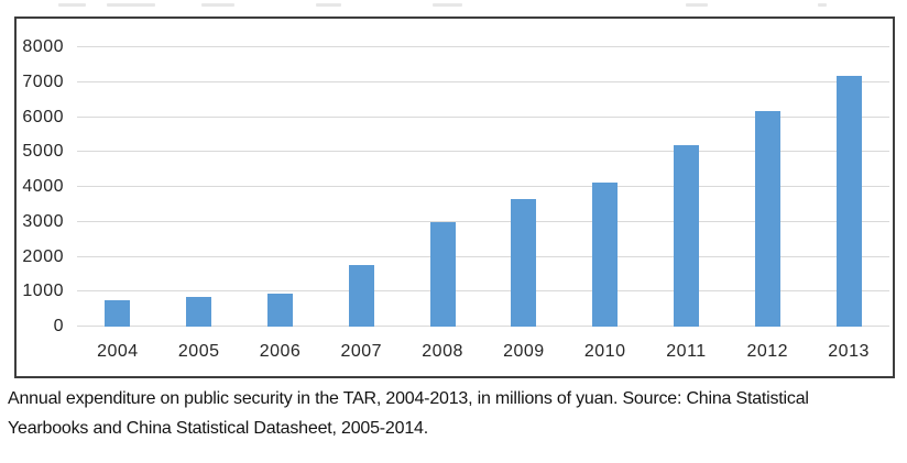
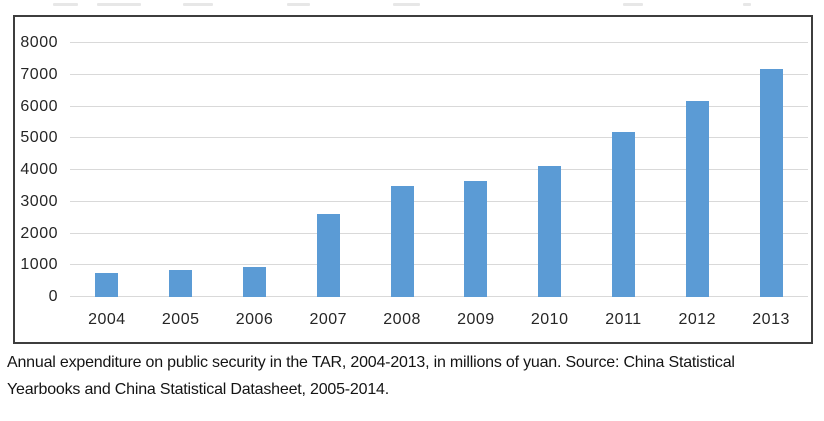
2007: 1800 -> 2600
2008: 3000 -> 3500
